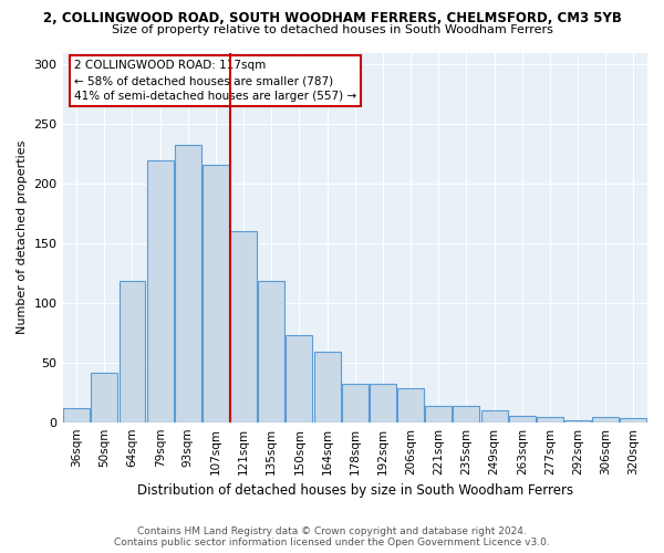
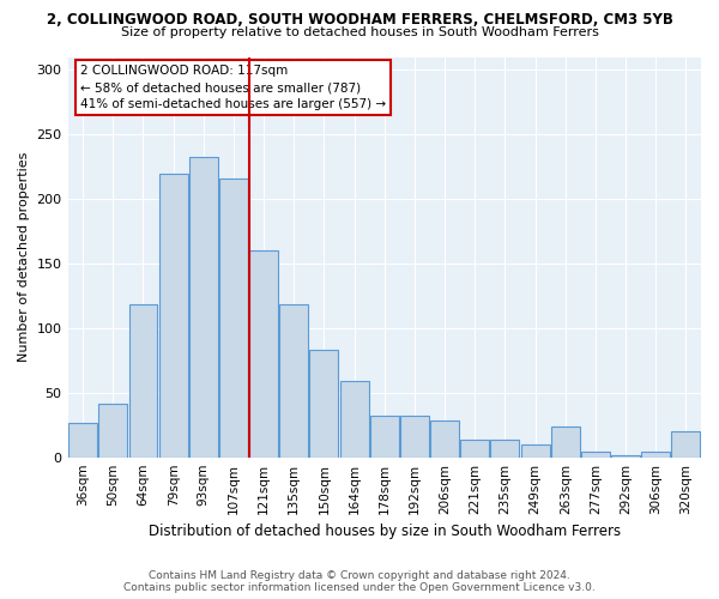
36sqm: 12 -> 27
150sqm: 73 -> 83
263sqm: 5 -> 24
320sqm: 3 -> 20
